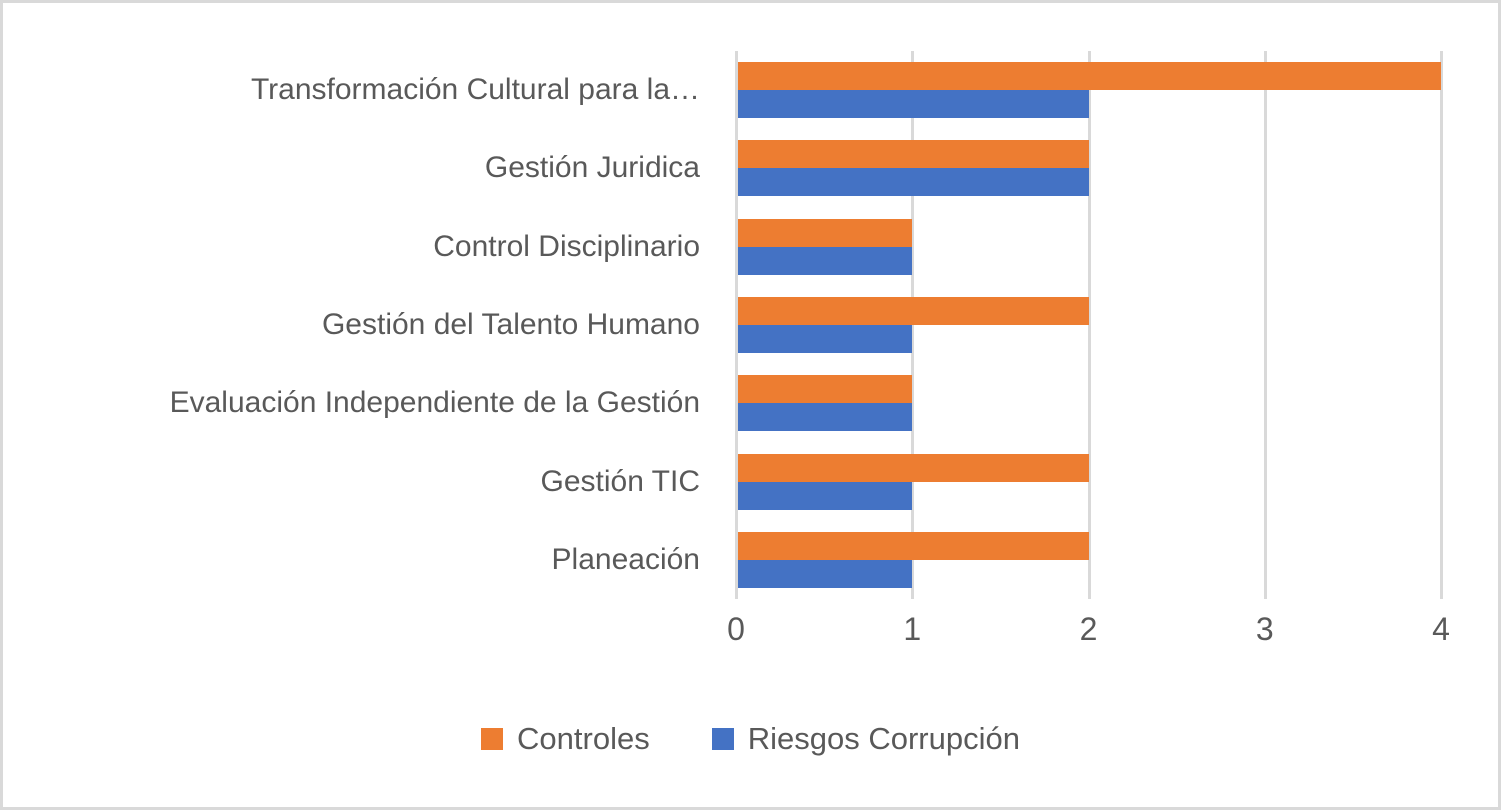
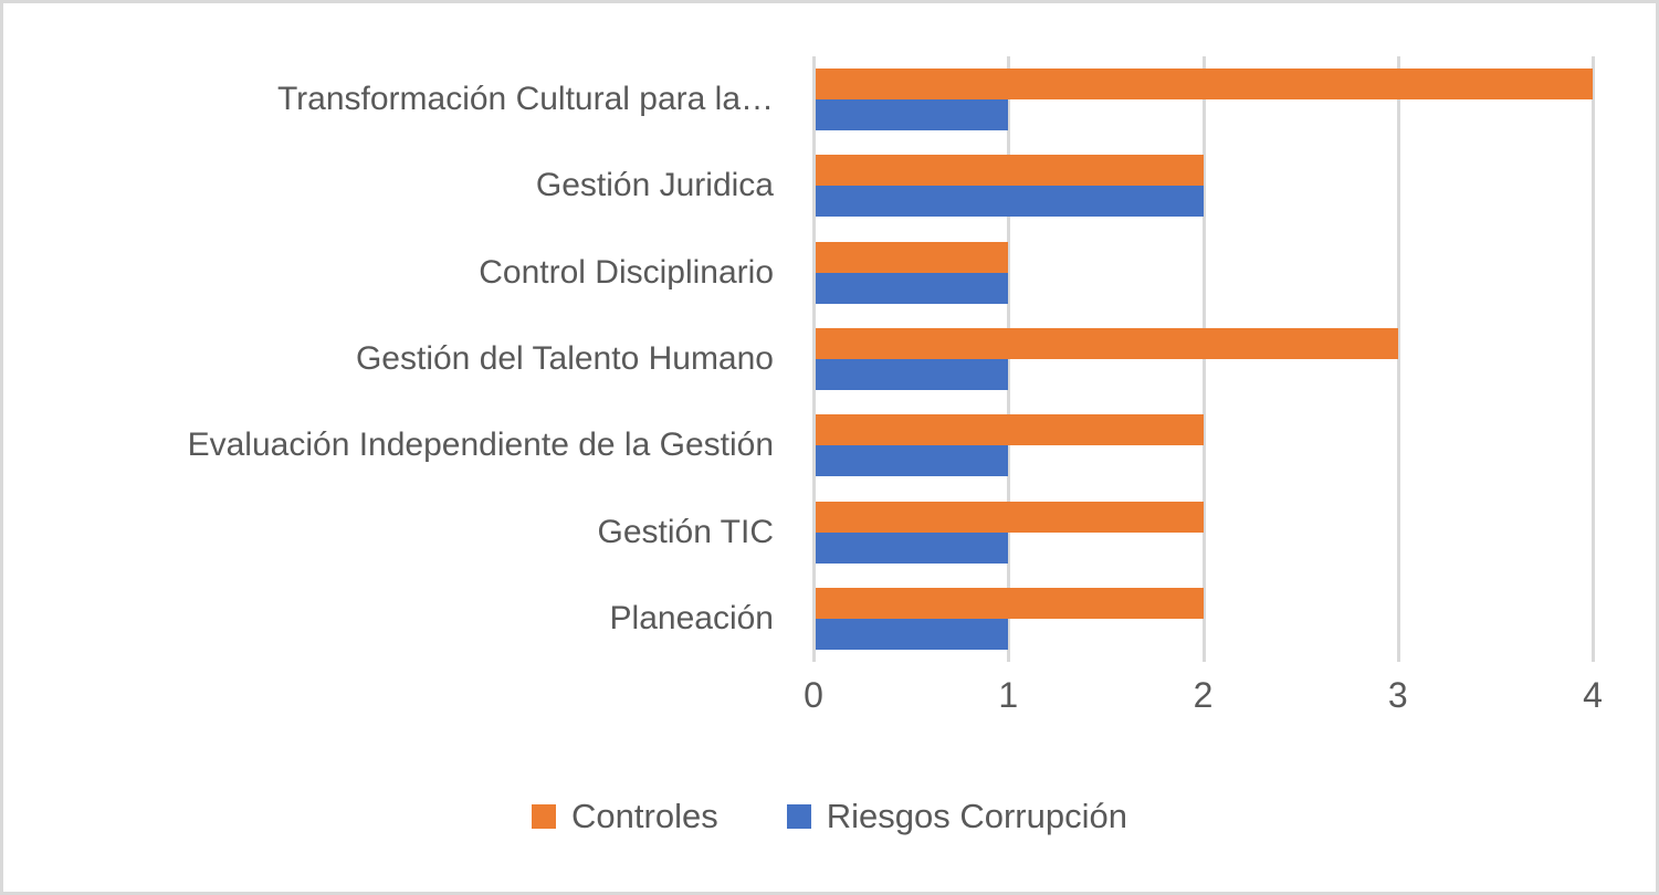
Controles/Evaluación Independiente de la Gestión: 1 -> 2
Controles/Gestión del Talento Humano: 2 -> 3
Riesgos Corrupción/Transformación Cultural para la…: 2 -> 1
